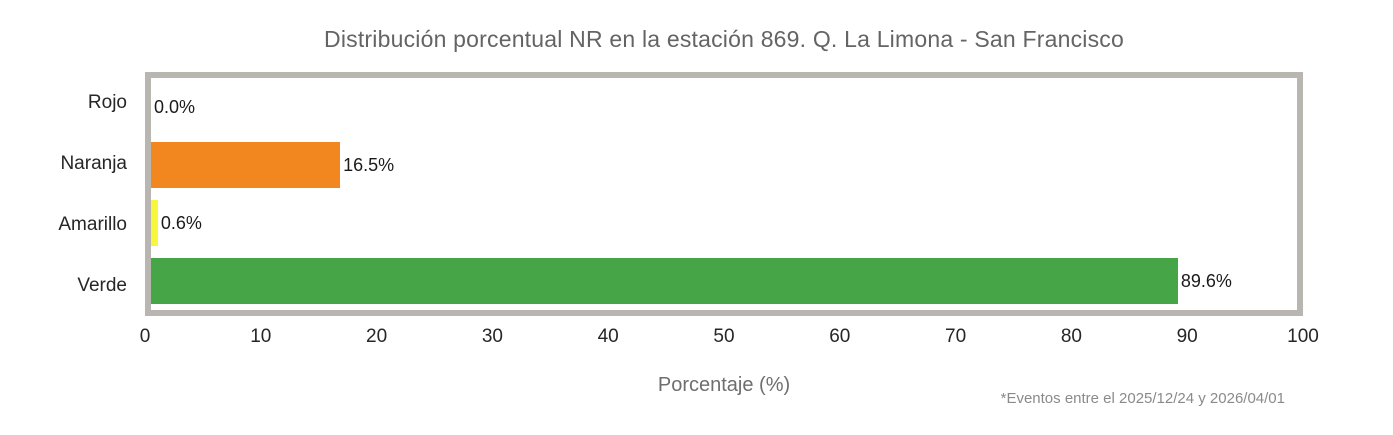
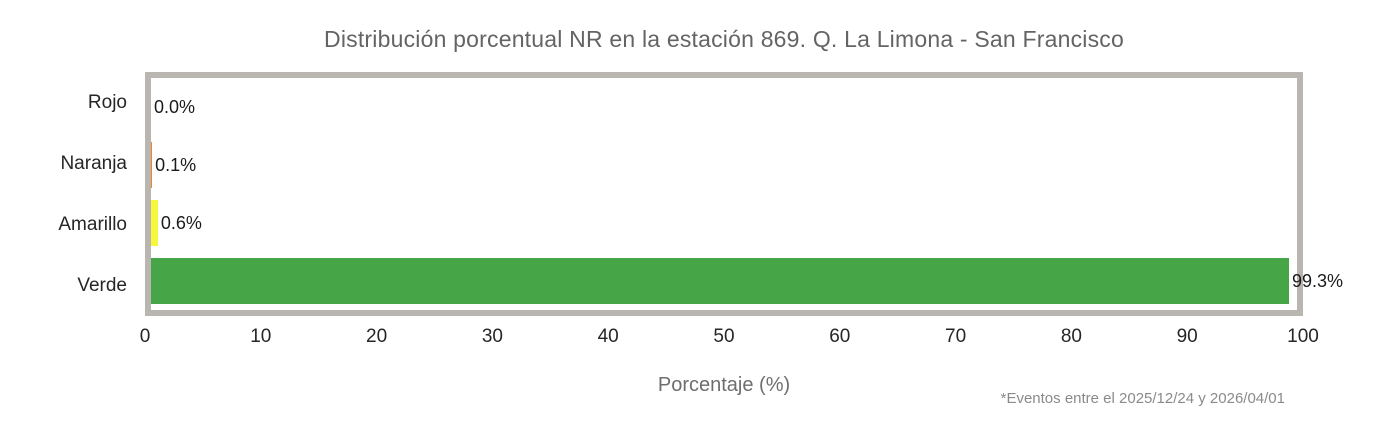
Naranja: 16.5% -> 0.1%
Verde: 89.6% -> 99.3%
